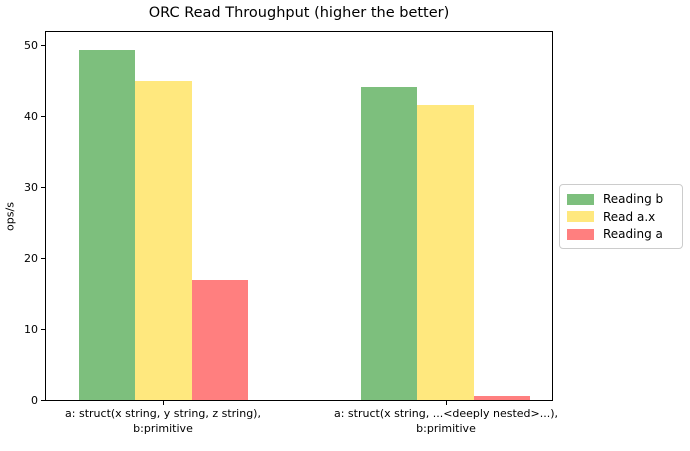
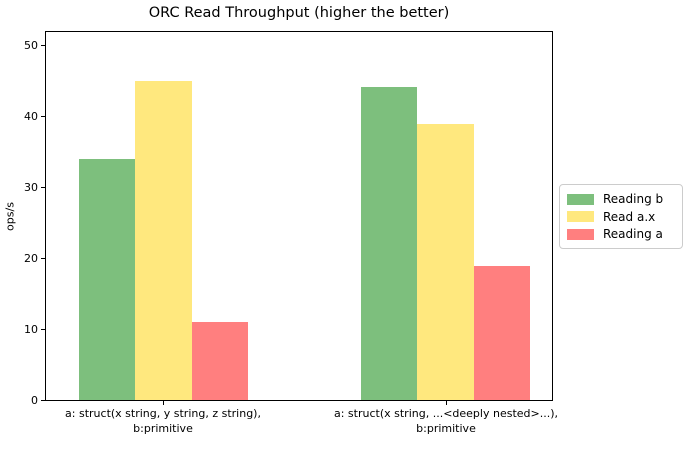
Reading b/a: struct(x string, y string, z string), b:primitive: 49 -> 34
Reading a/a: struct(x string, y string, z string), b:primitive: 17 -> 11
Read a.x/a: struct(x string, ...<deeply nested>...), b:primitive: 42 -> 39
Reading a/a: struct(x string, ...<deeply nested>...), b:primitive: 1 -> 19
